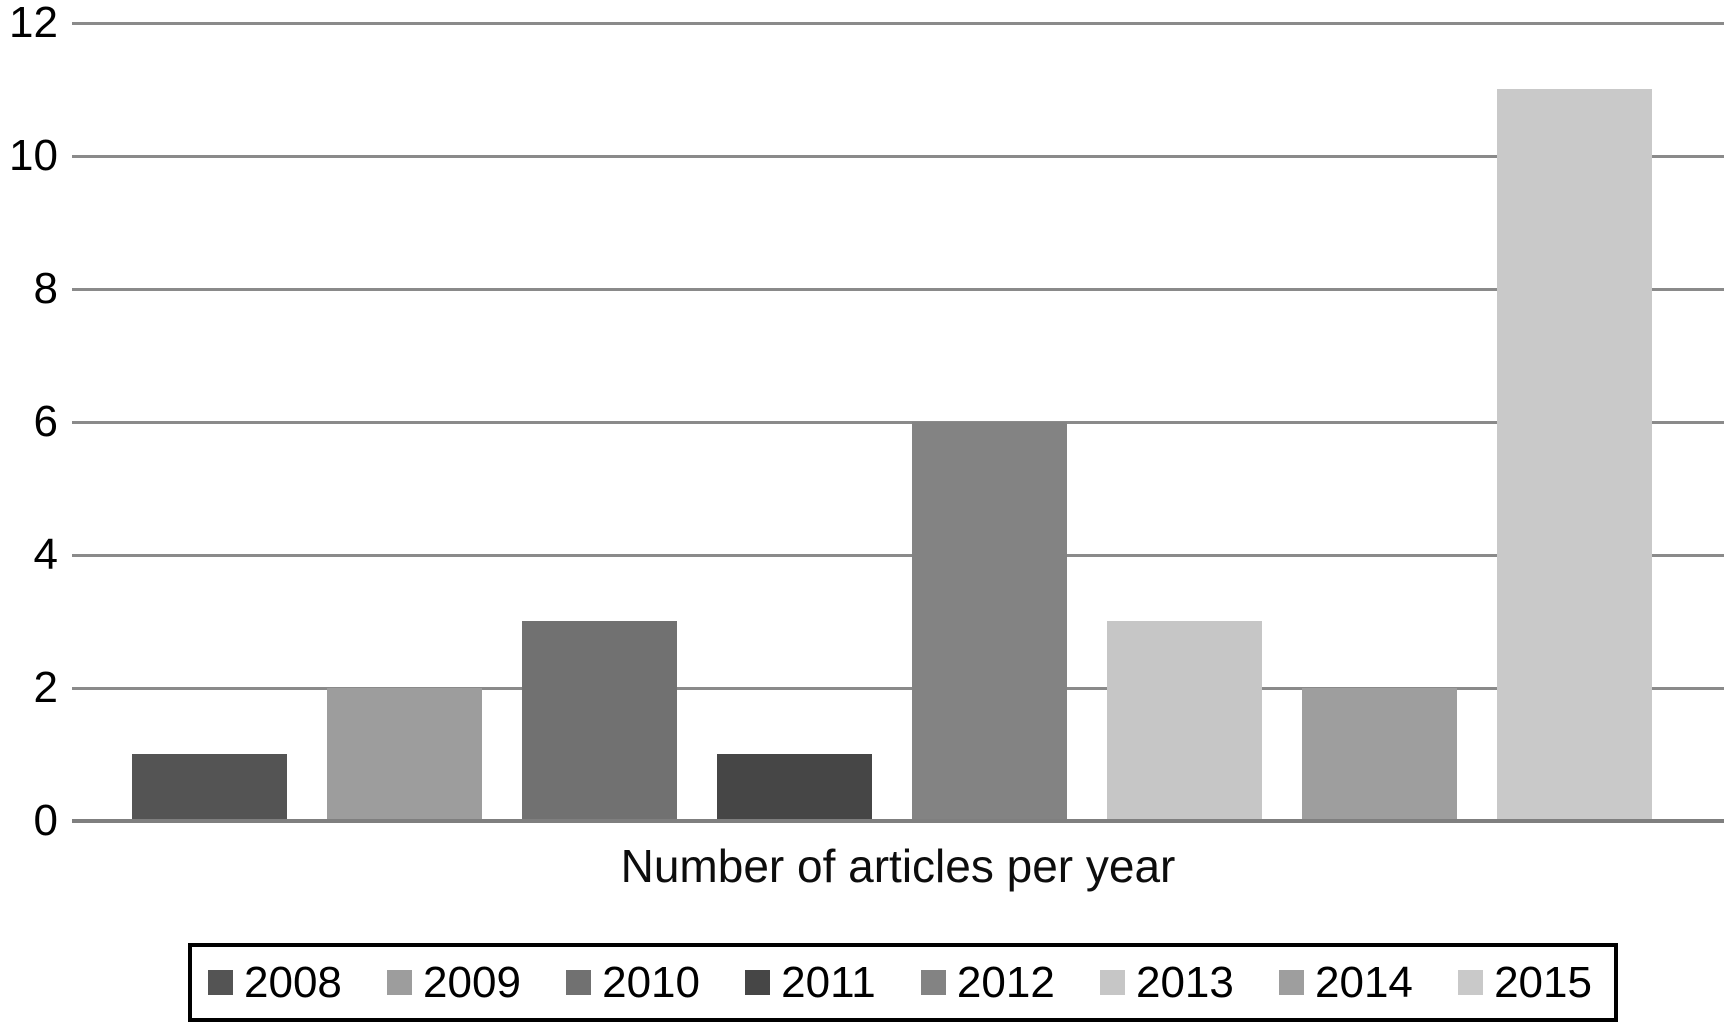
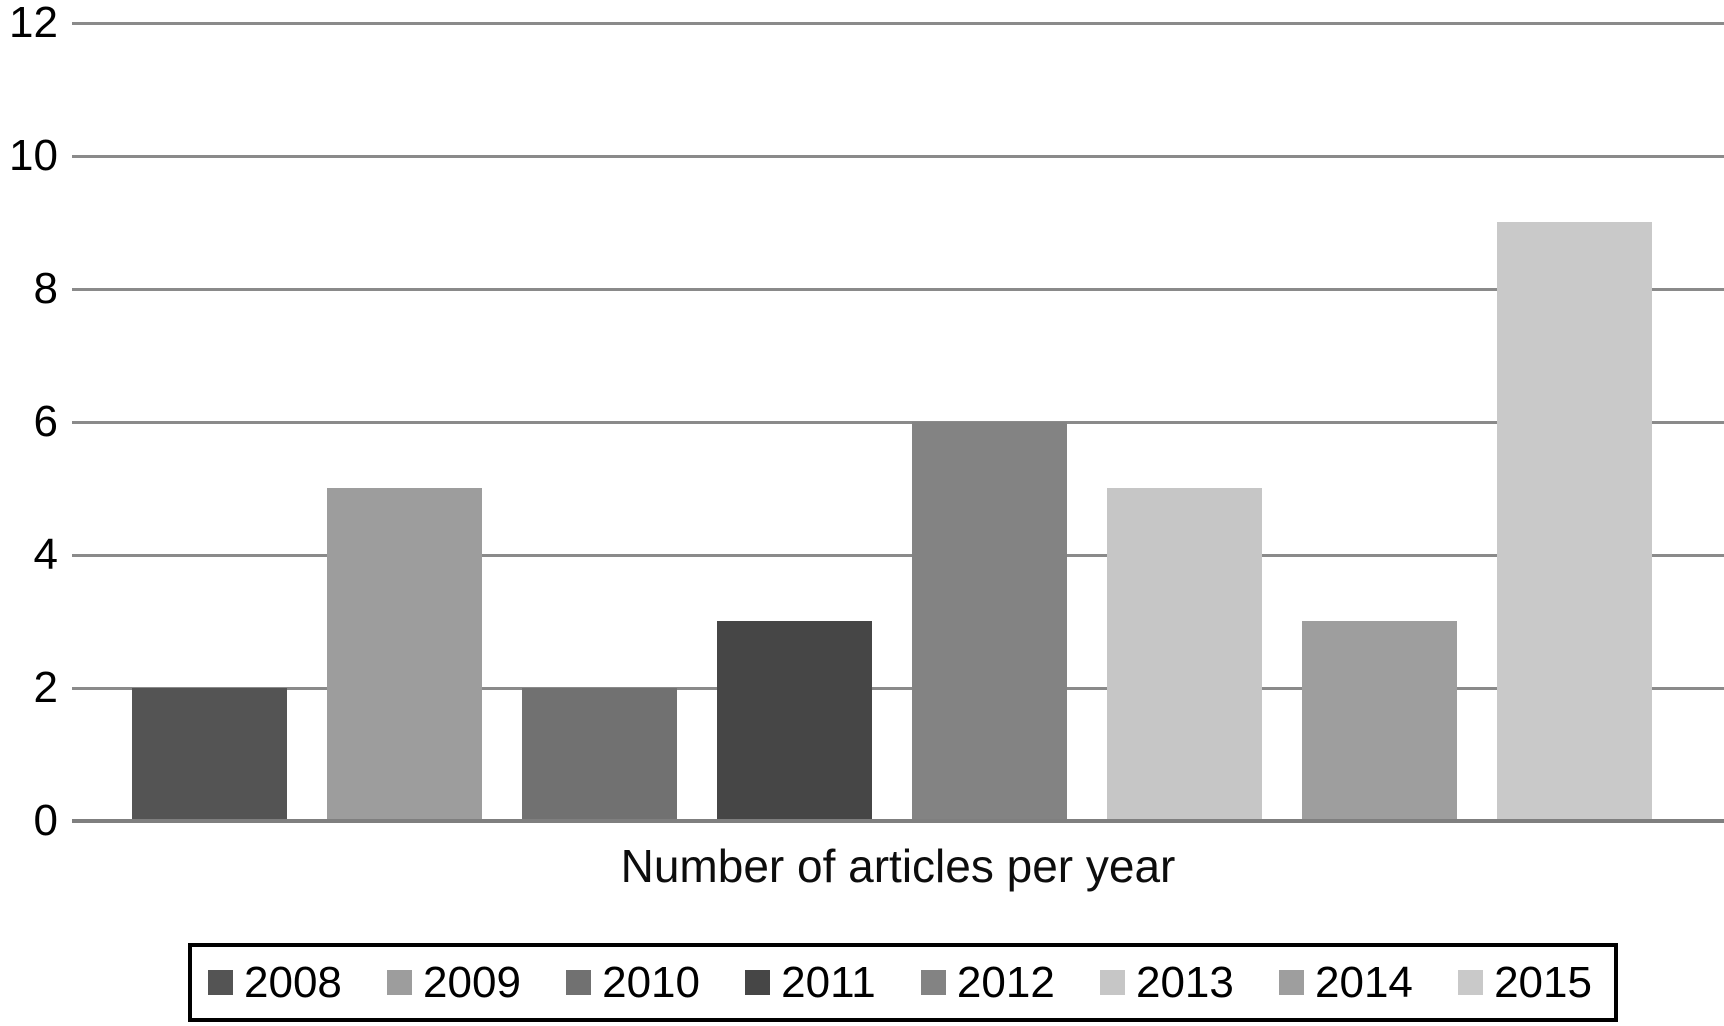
2008: 1 -> 2
2009: 2 -> 5
2010: 3 -> 2
2011: 1 -> 3
2013: 3 -> 5
2014: 2 -> 3
2015: 11 -> 9
